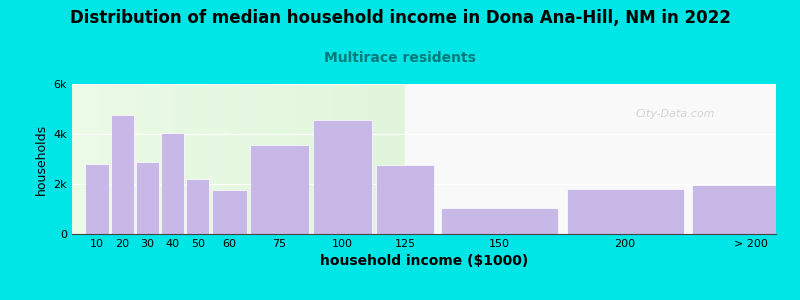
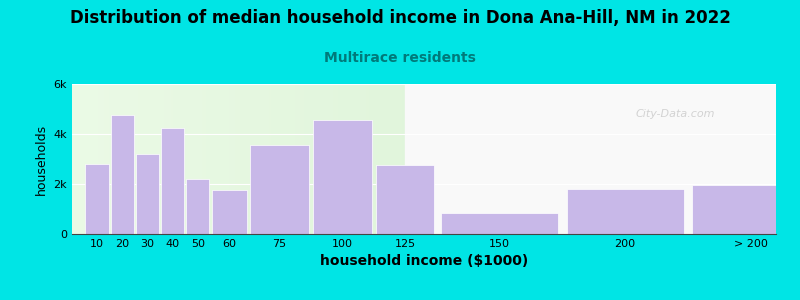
30: 2.90k -> 3.20k
40: 4.05k -> 4.25k
150: 1.05k -> 0.85k
